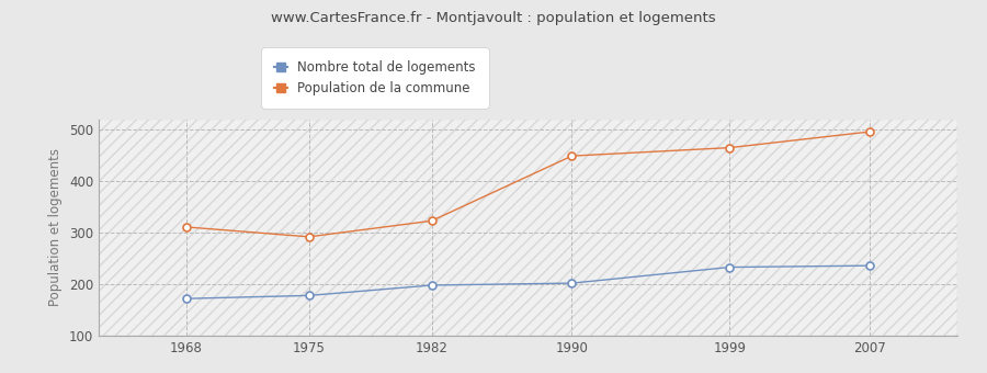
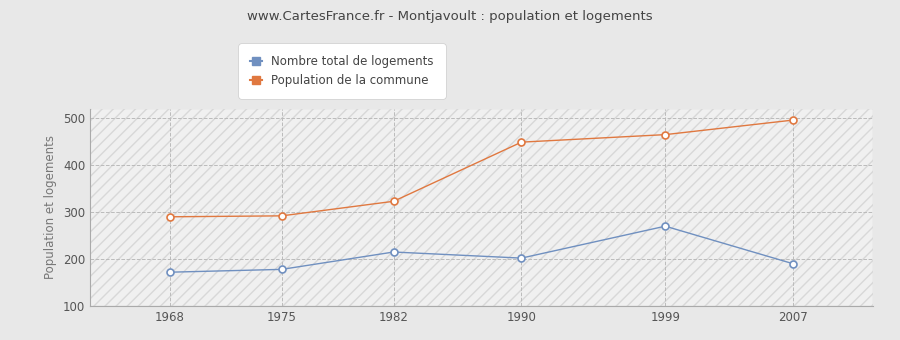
Population de la commune/1968: 311 -> 290
Nombre total de logements/1982: 198 -> 215
Nombre total de logements/1999: 233 -> 270
Nombre total de logements/2007: 236 -> 190
